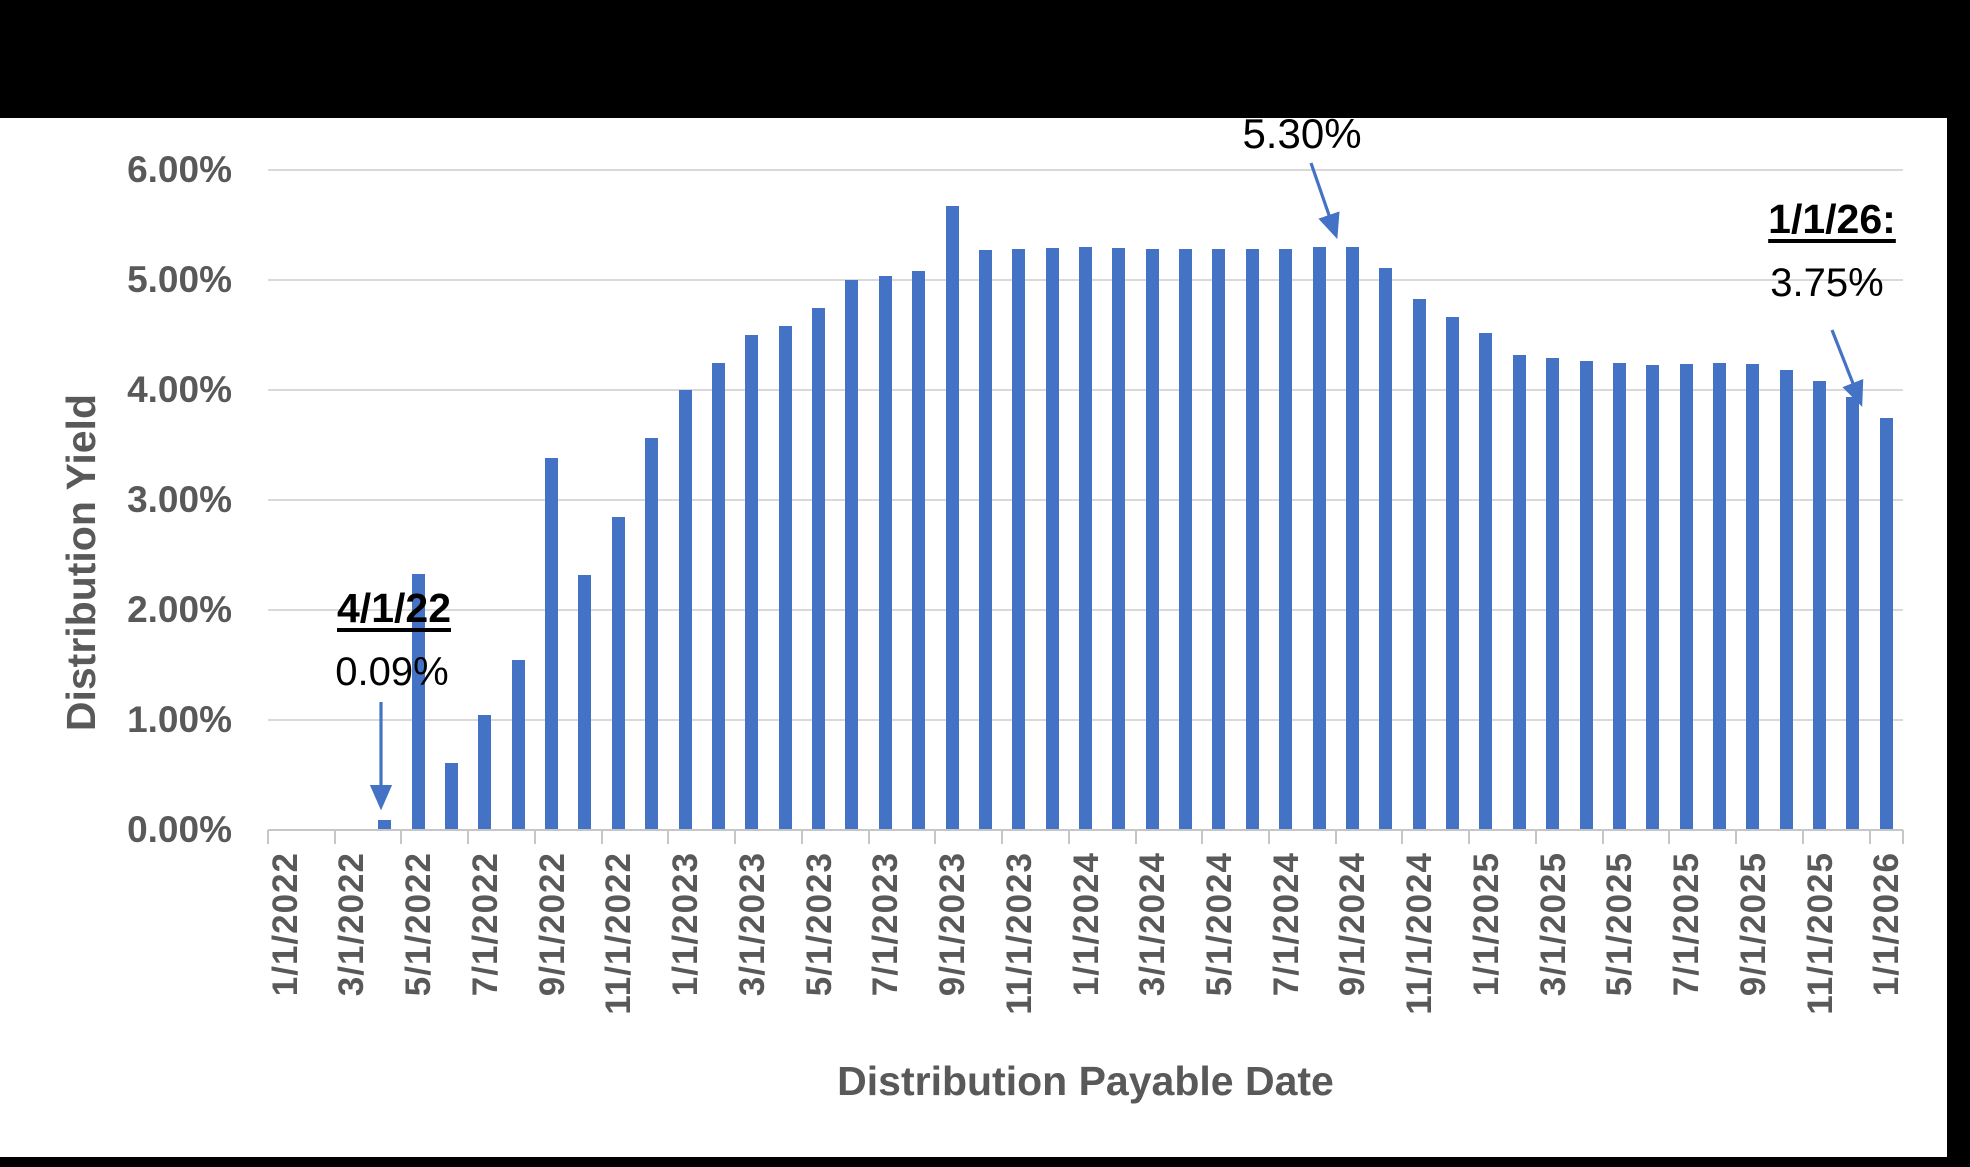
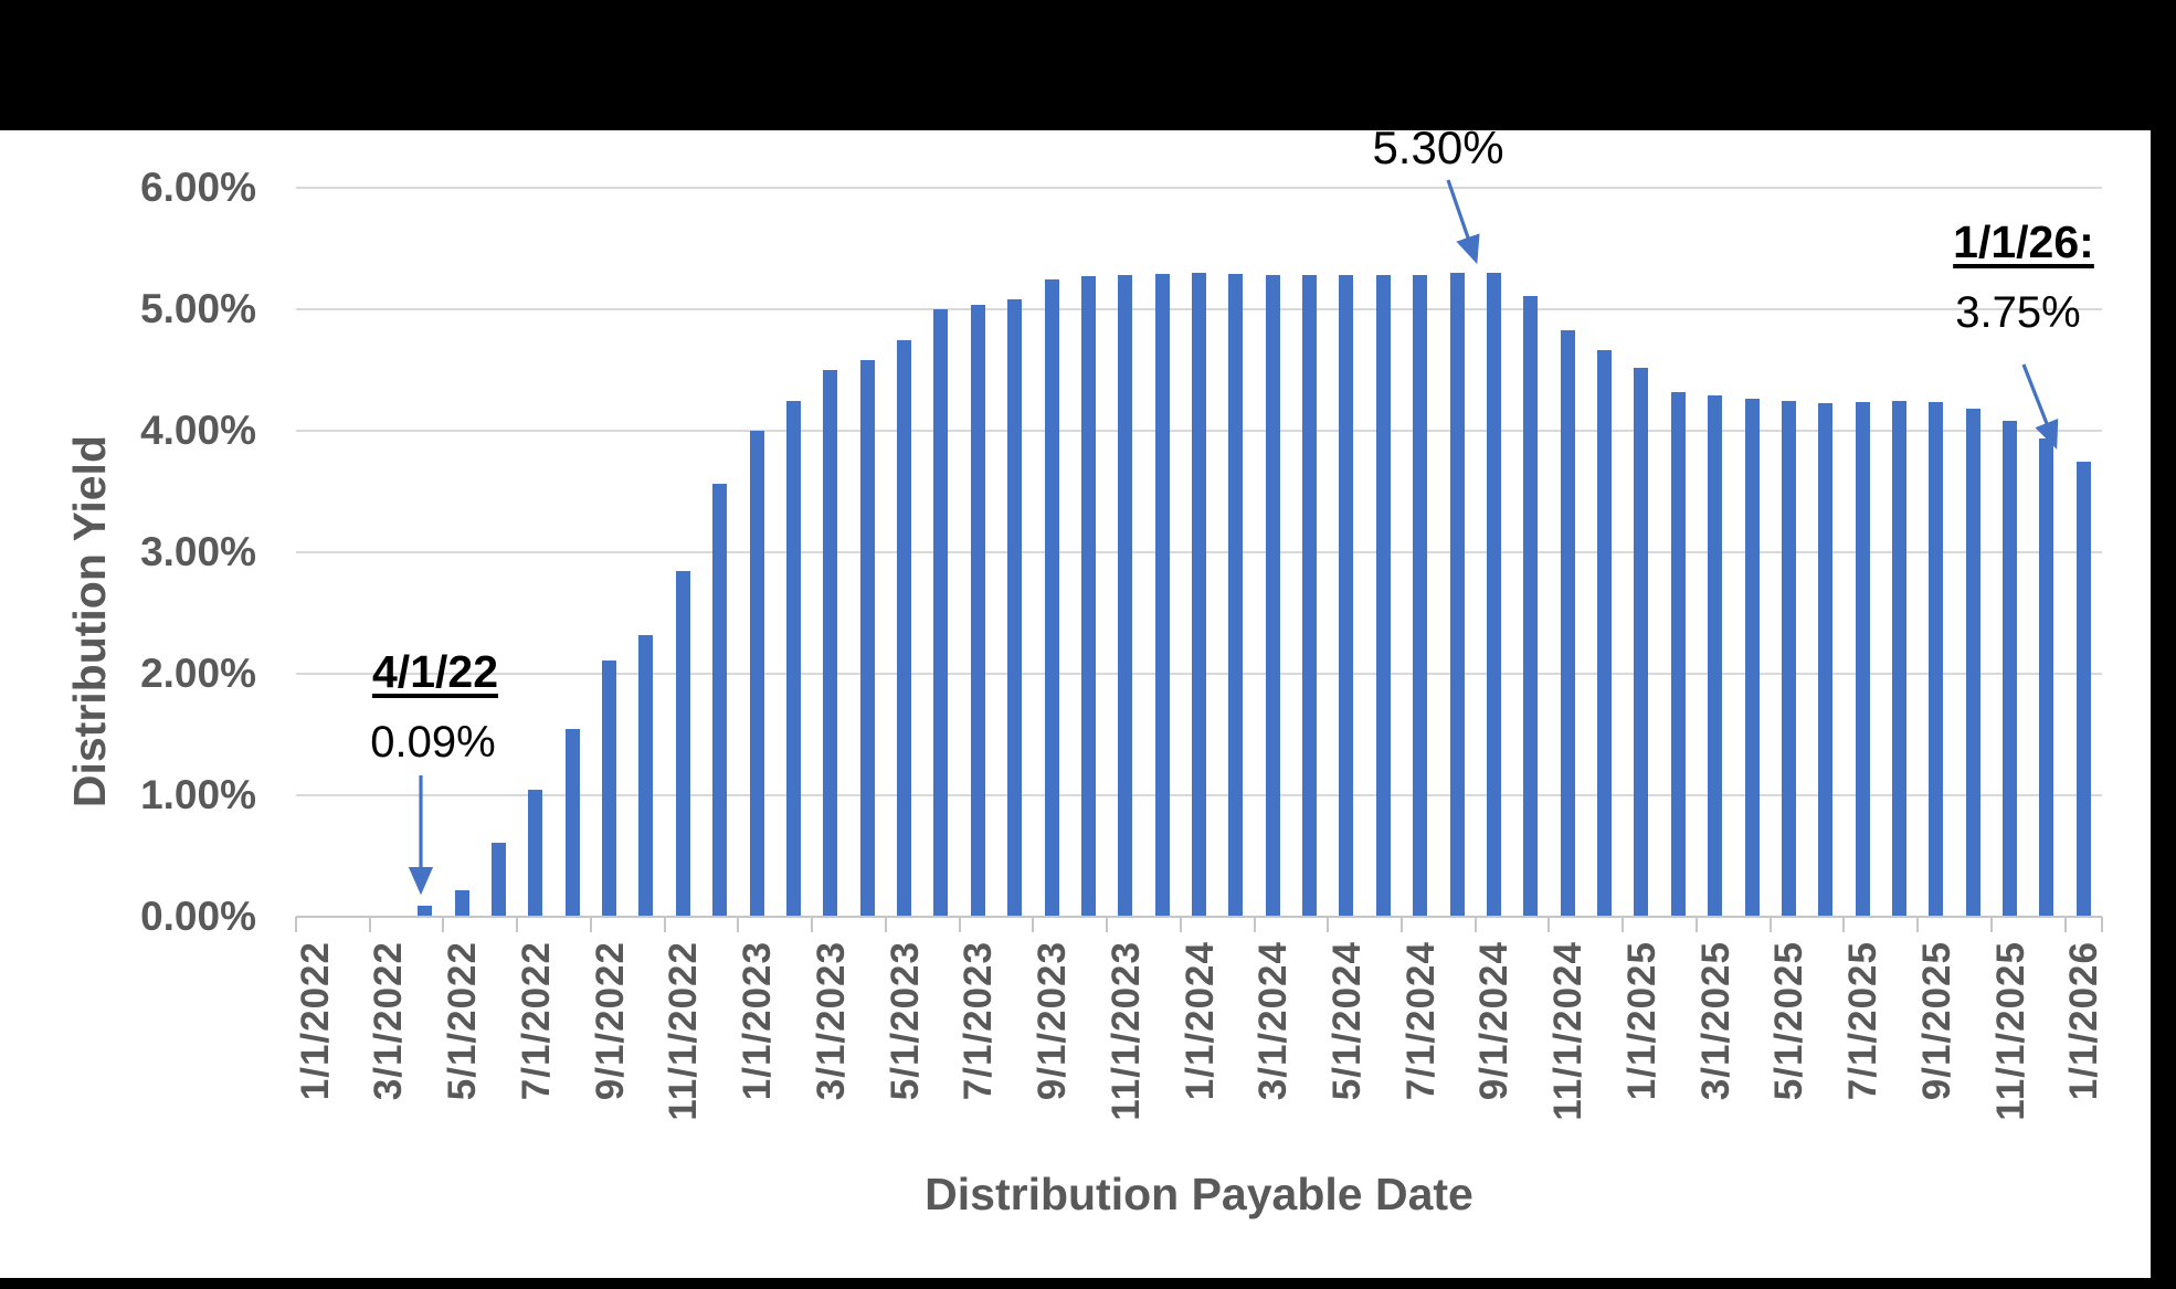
5/1/2022: 2.33% -> 0.22%
9/1/2022: 3.38% -> 2.11%
9/1/2023: 5.67% -> 5.25%
